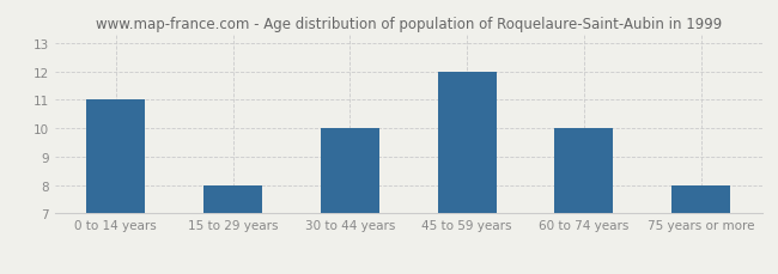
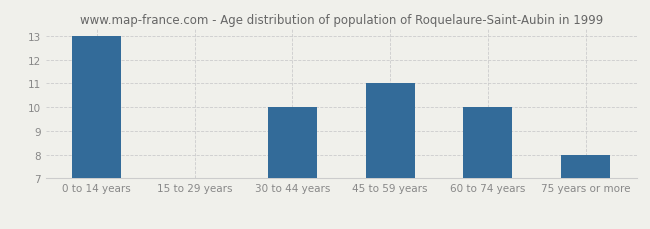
0 to 14 years: 11 -> 13
15 to 29 years: 8 -> 7
45 to 59 years: 12 -> 11
